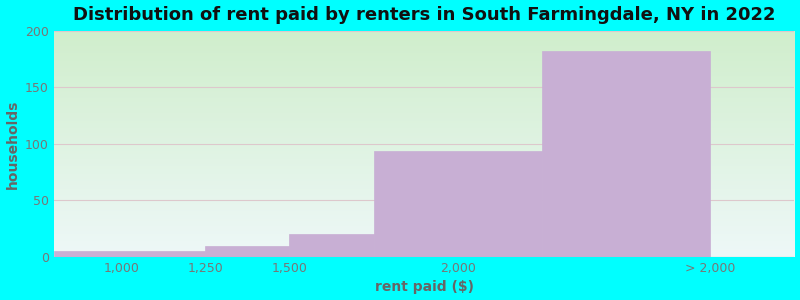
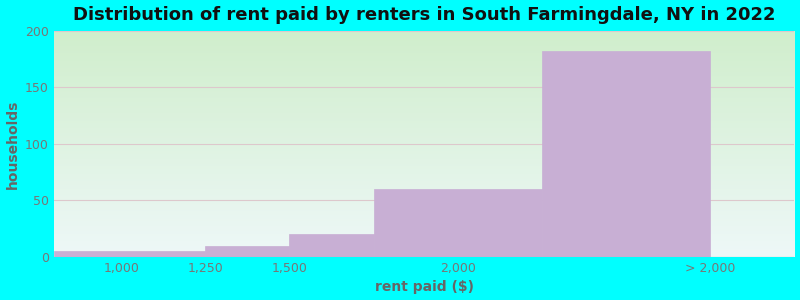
2,000: 94 -> 60
